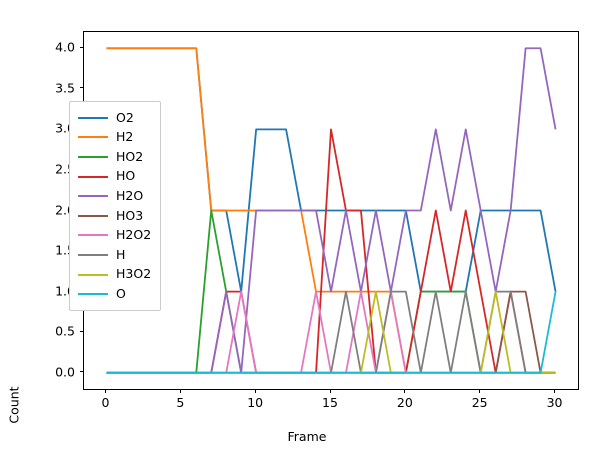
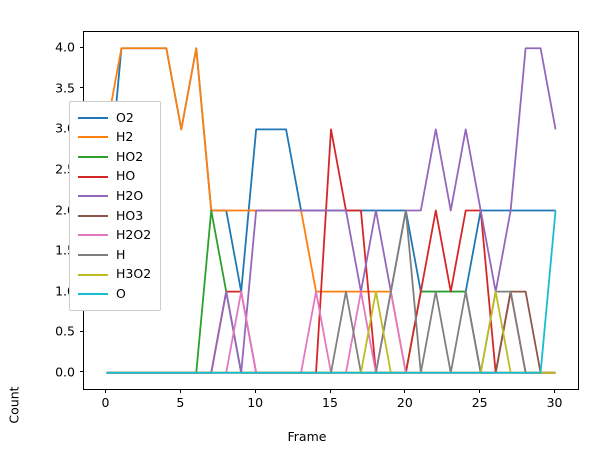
O2/0: 4 -> 2
H2/0: 4 -> 3
O2/5: 4 -> 3
H2/5: 4 -> 3
H2O/15: 1 -> 2
H/20: 1 -> 2
HO/25: 1 -> 2
O2/30: 1 -> 2
O/30: 1 -> 2
